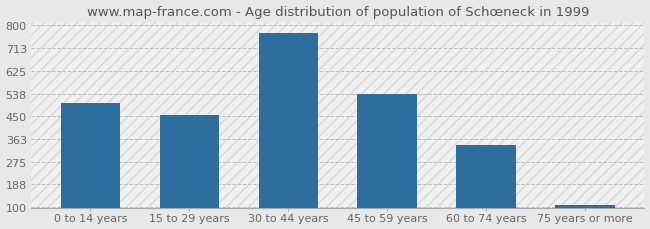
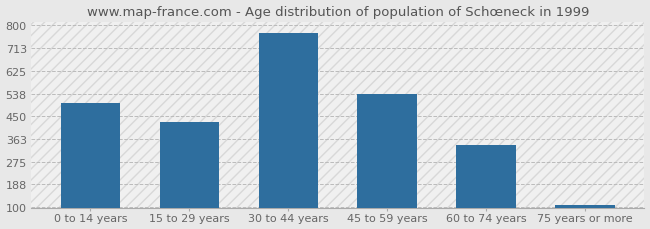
15 to 29 years: 456 -> 430
